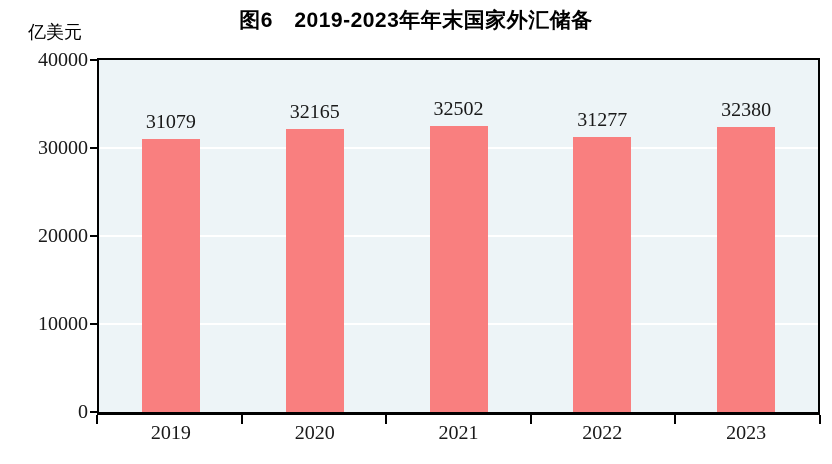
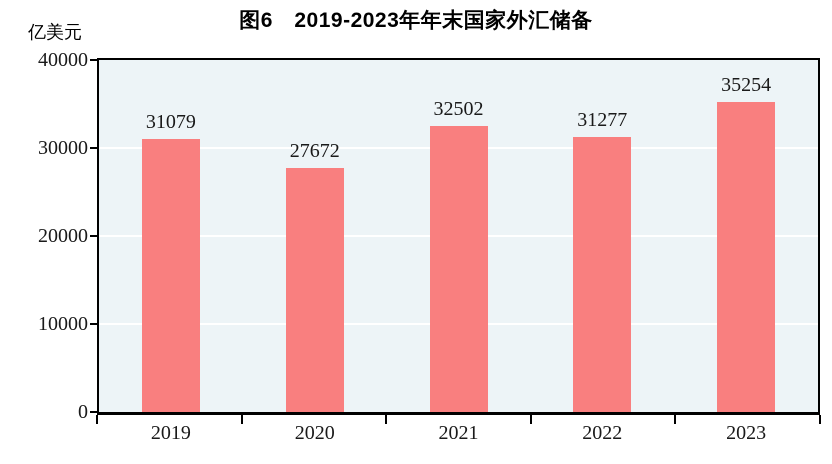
2020: 32165 -> 27672
2023: 32380 -> 35254
